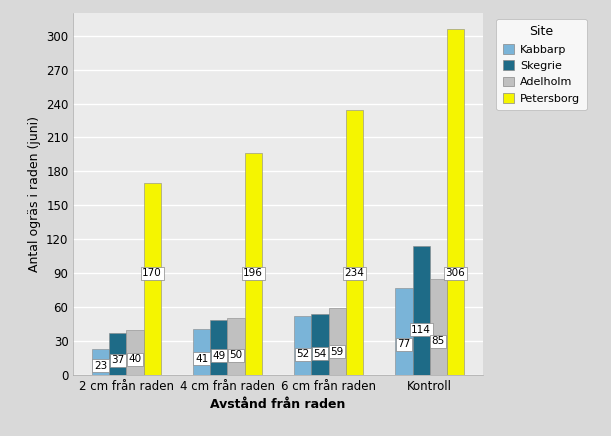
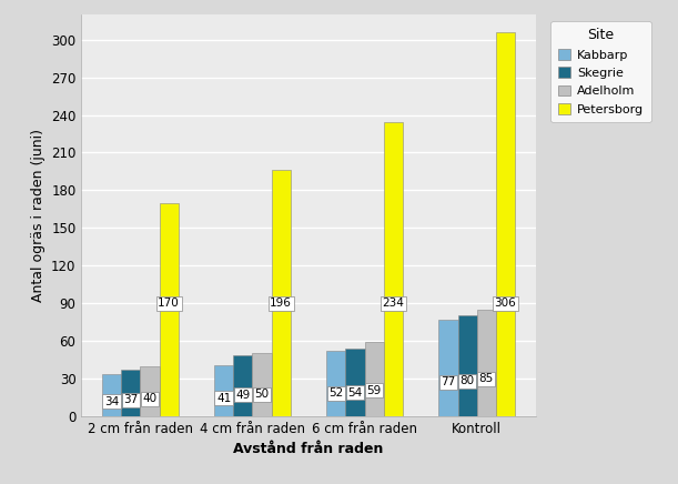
Kabbarp/2 cm från raden: 23 -> 34
Skegrie/Kontroll: 114 -> 80
